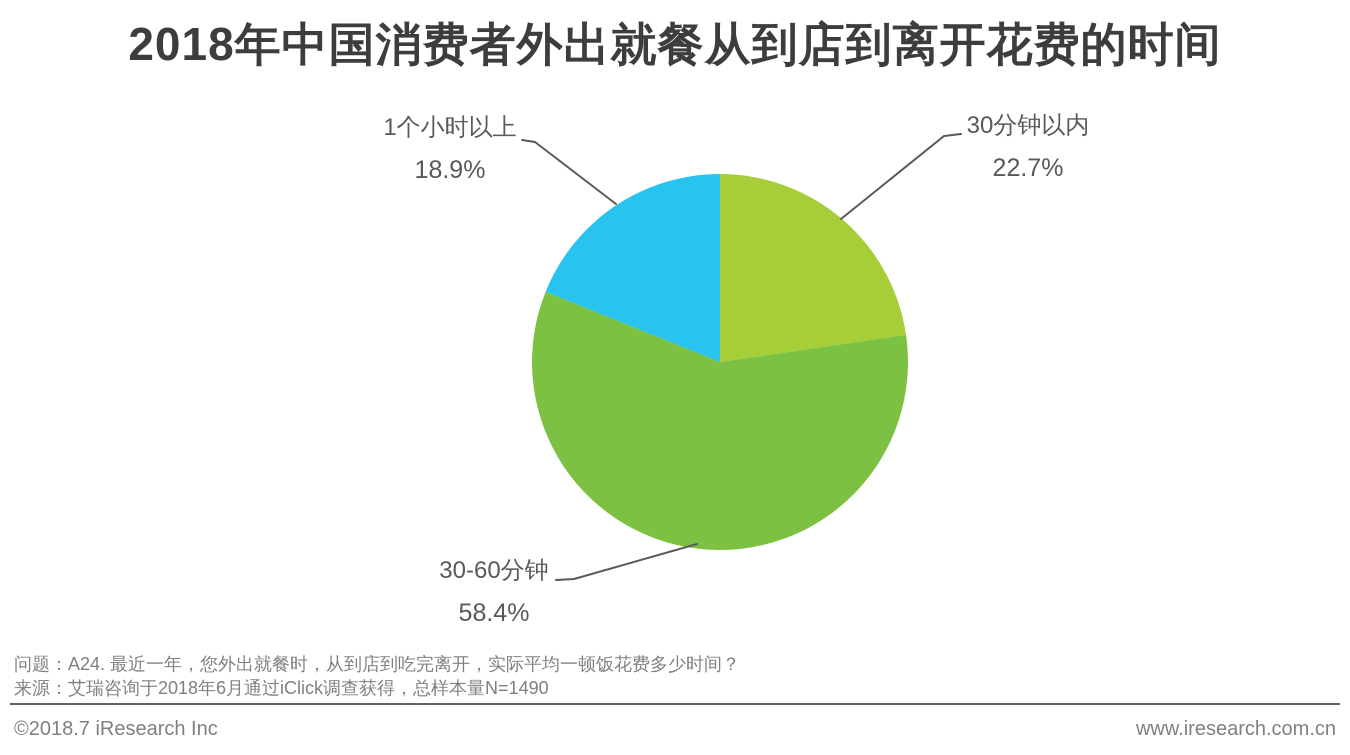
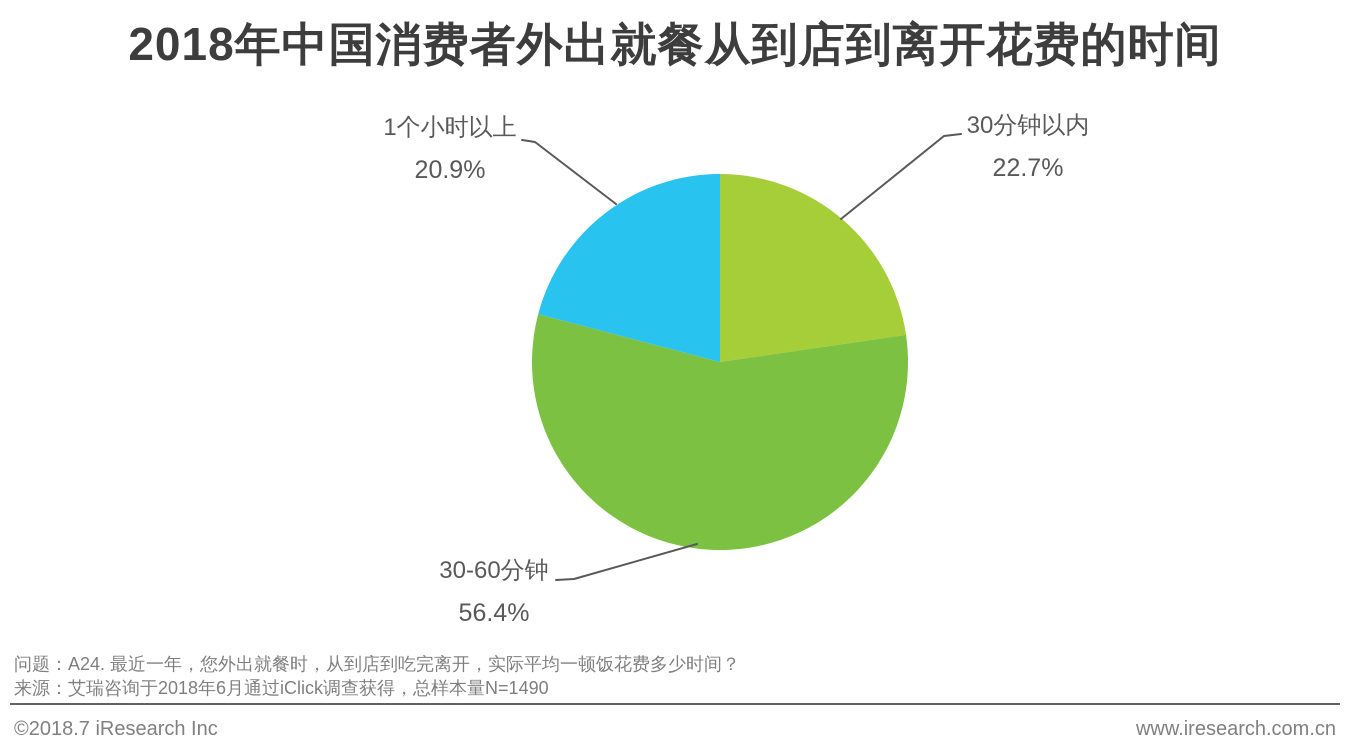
30-60分钟: 58.4% -> 56.4%
1个小时以上: 18.9% -> 20.9%
